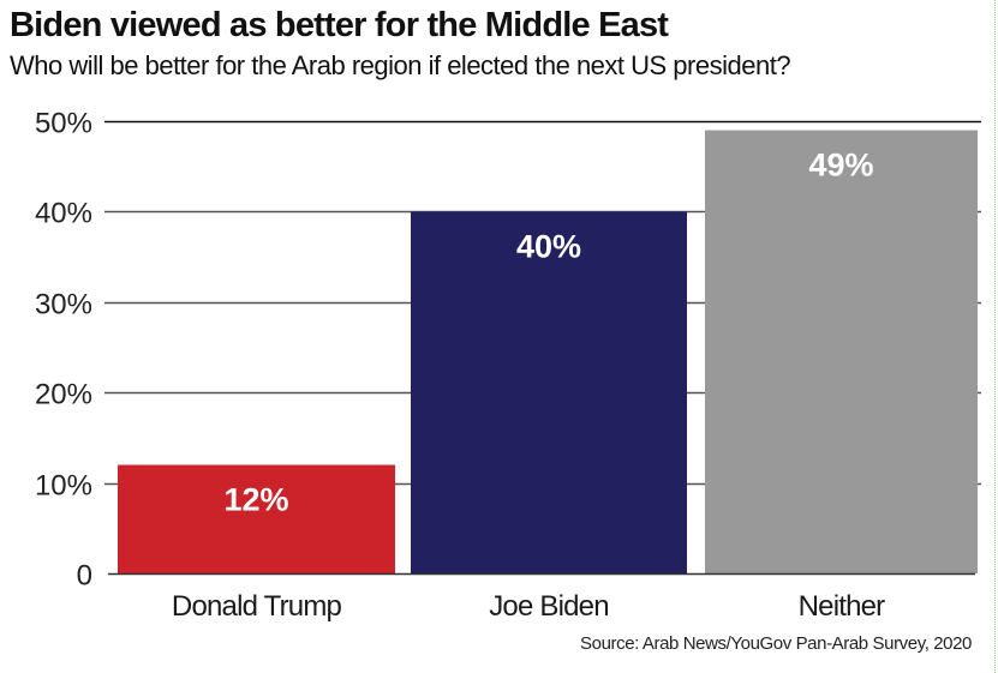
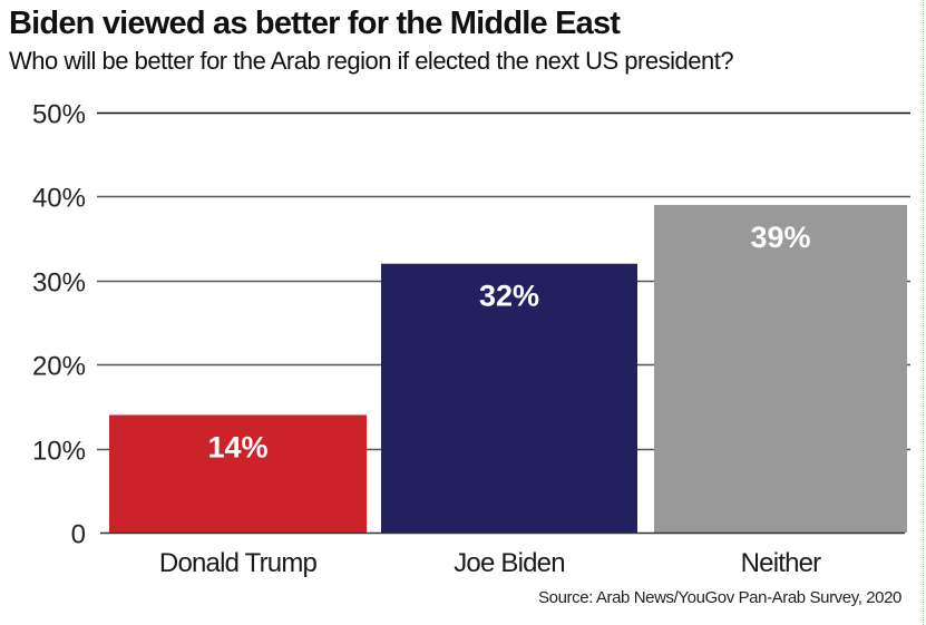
Donald Trump: 12% -> 14%
Joe Biden: 40% -> 32%
Neither: 49% -> 39%
